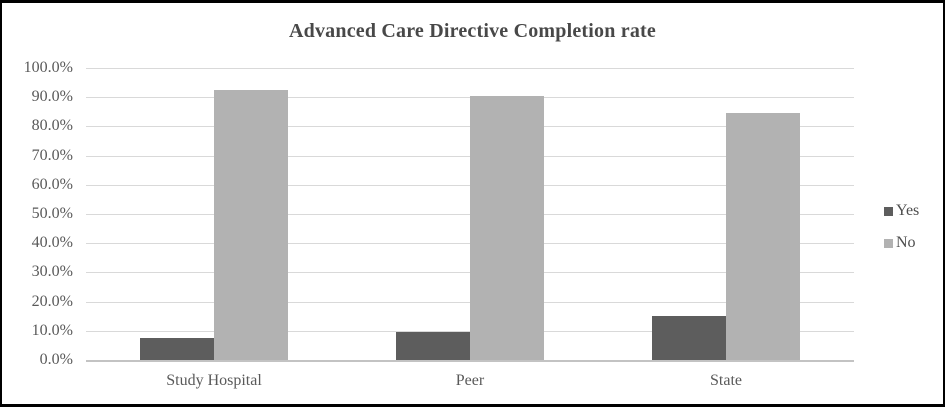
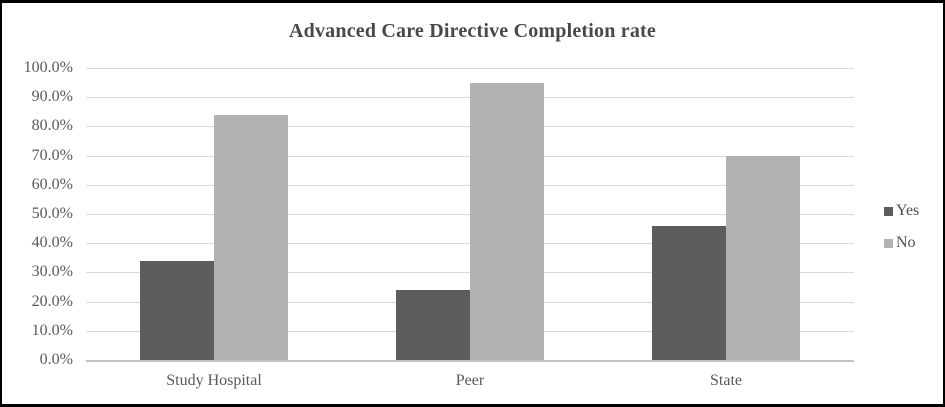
Yes/Study Hospital: 8% -> 34%
No/Study Hospital: 92% -> 84%
Yes/Peer: 10% -> 24%
No/Peer: 90% -> 95%
Yes/State: 15% -> 46%
No/State: 85% -> 70%
